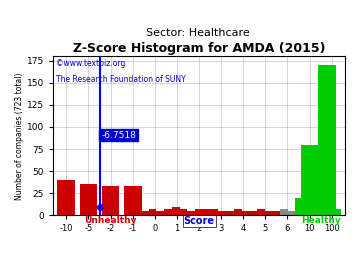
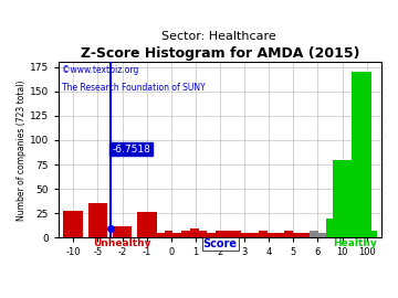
-10: 40 -> 28
-2: 33 -> 12
-1: 33 -> 26
